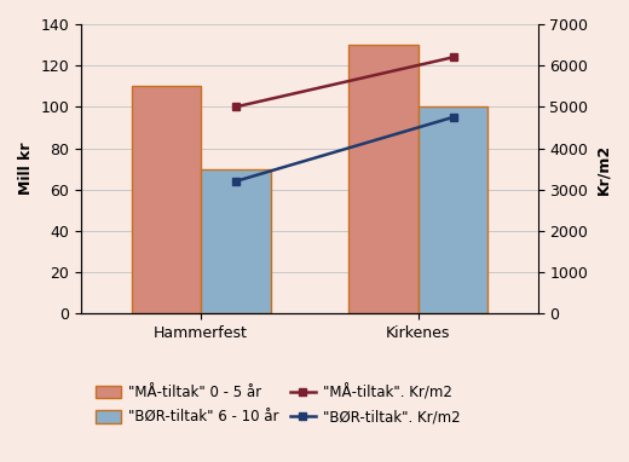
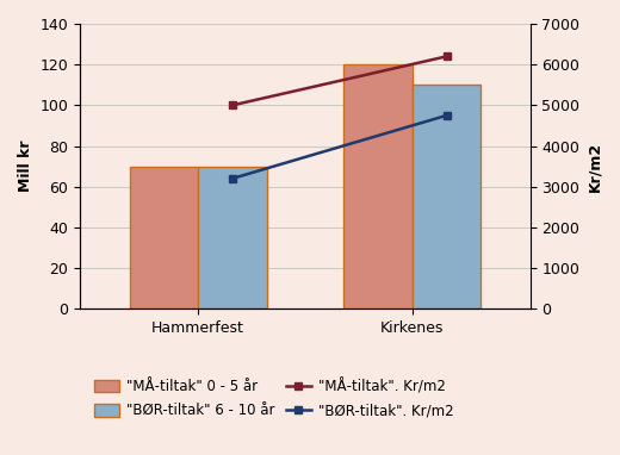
"MÅ-tiltak" 0 - 5 år/Hammerfest: 110 -> 70
"MÅ-tiltak" 0 - 5 år/Kirkenes: 130 -> 120
"BØR-tiltak" 6 - 10 år/Kirkenes: 100 -> 110
